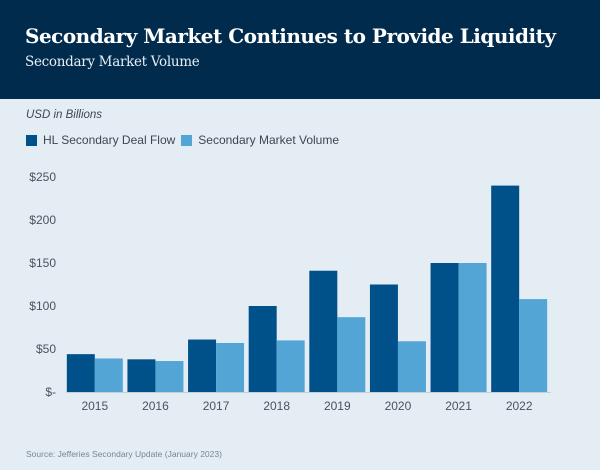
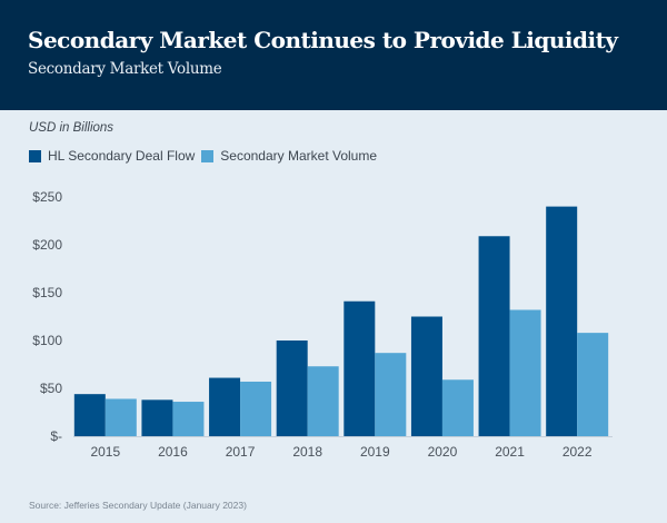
Secondary Market Volume/2018: $60 -> $70
HL Secondary Deal Flow/2021: $150 -> $210
Secondary Market Volume/2021: $150 -> $130
